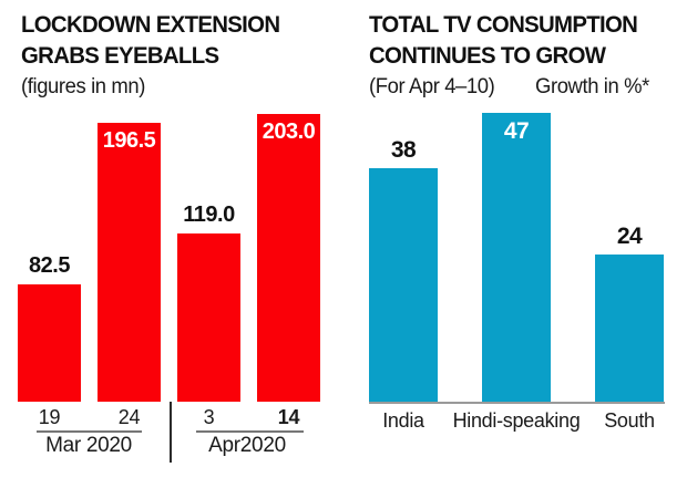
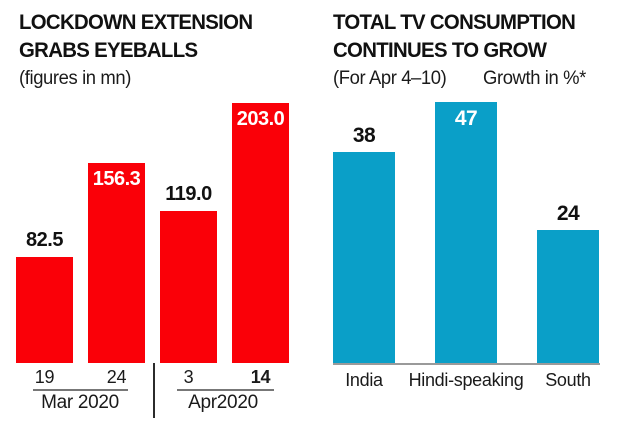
LOCKDOWN EXTENSION GRABS EYEBALLS/24: 196.5 -> 156.3
